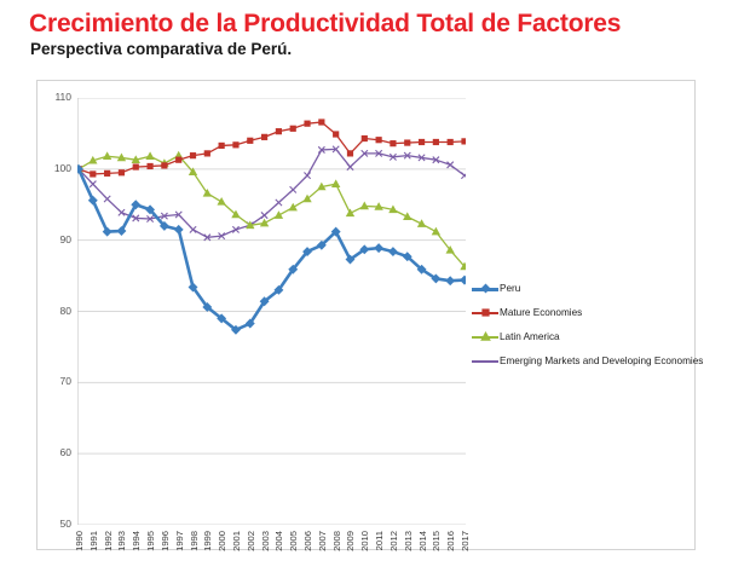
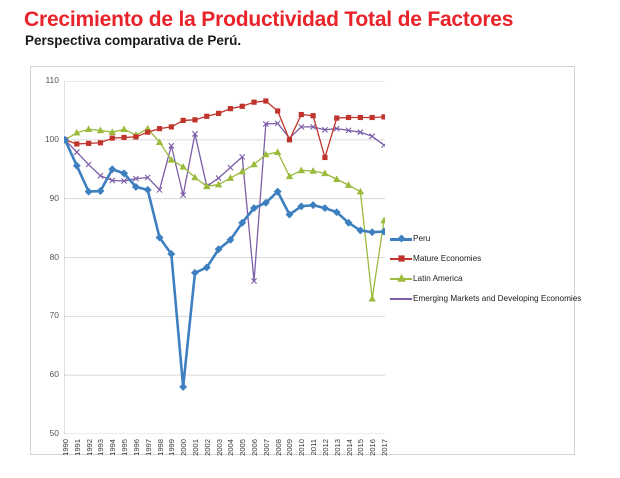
Emerging Markets and Developing Economies/1999: 90 -> 99
Peru/2000: 79 -> 58
Emerging Markets and Developing Economies/2001: 92 -> 101
Emerging Markets and Developing Economies/2006: 99 -> 76
Mature Economies/2009: 102 -> 100
Mature Economies/2012: 104 -> 97
Latin America/2016: 89 -> 73
